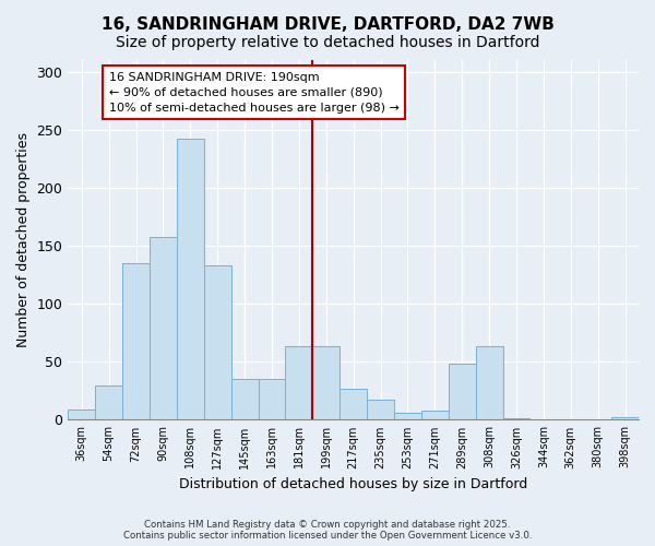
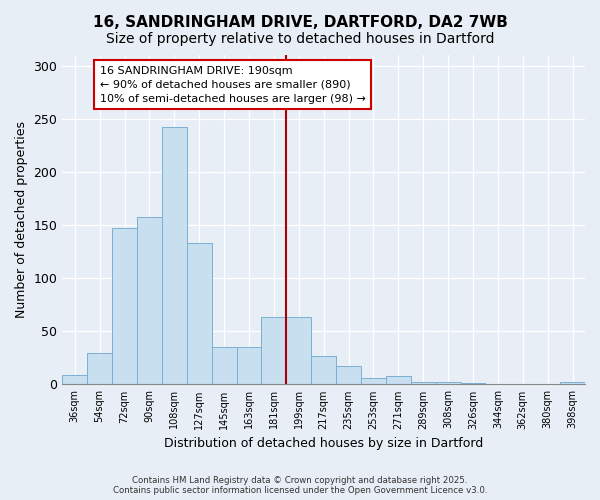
72sqm: 135 -> 147
289sqm: 48 -> 2
308sqm: 63 -> 2
